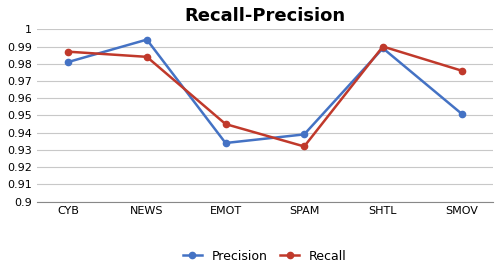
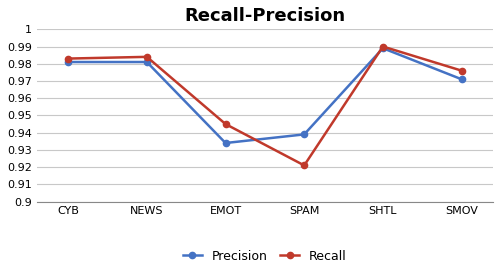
Recall/CYB: 0.987 -> 0.983
Precision/NEWS: 0.994 -> 0.981
Recall/SPAM: 0.932 -> 0.921
Precision/SMOV: 0.951 -> 0.971
